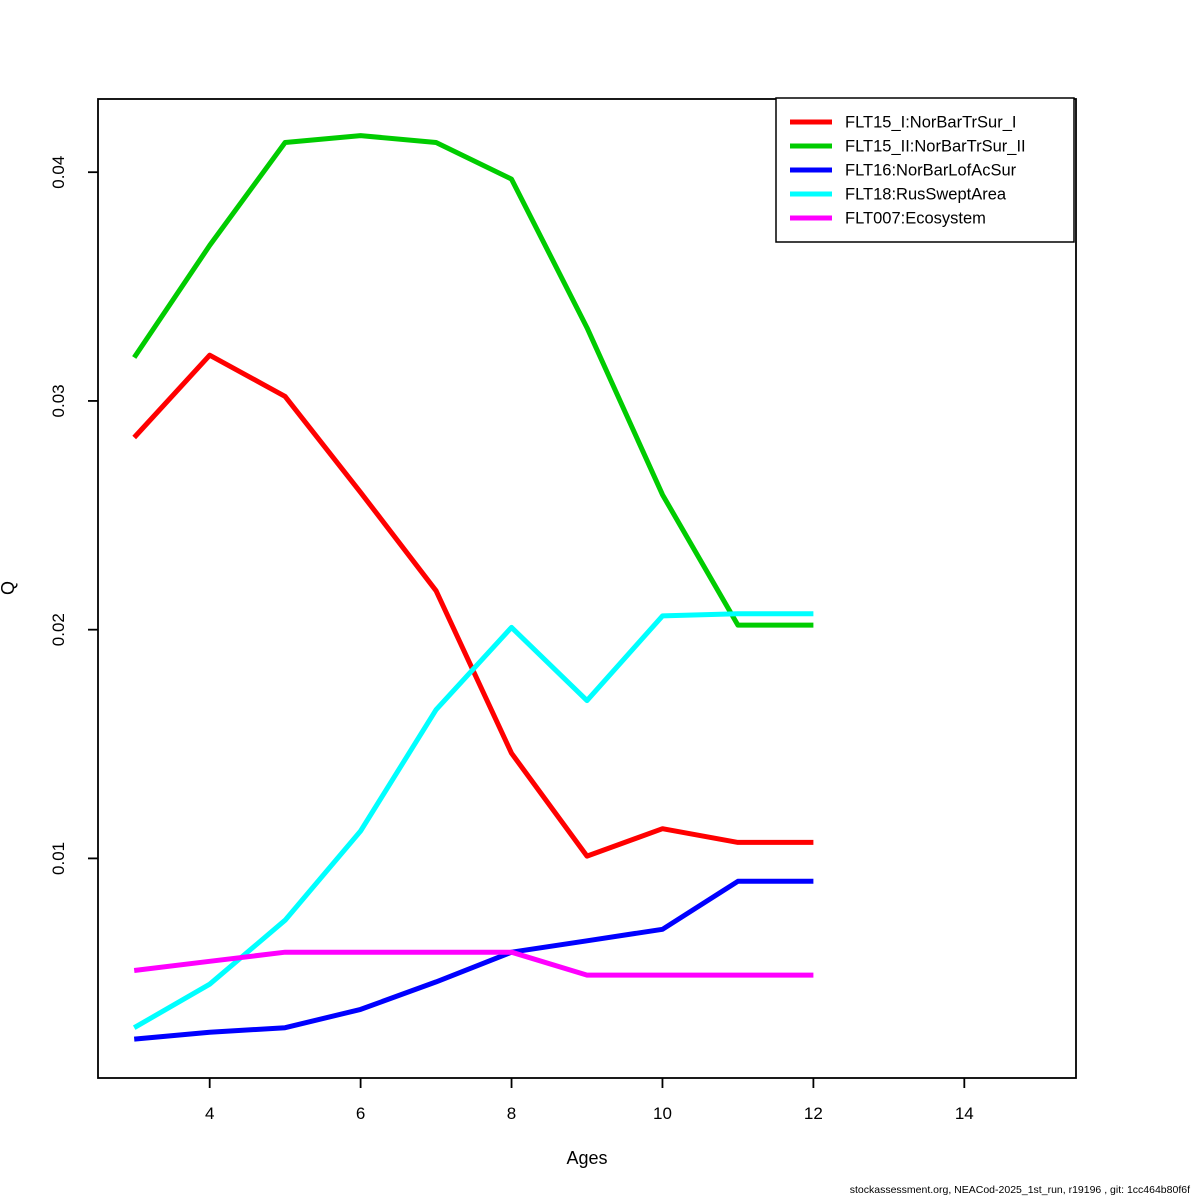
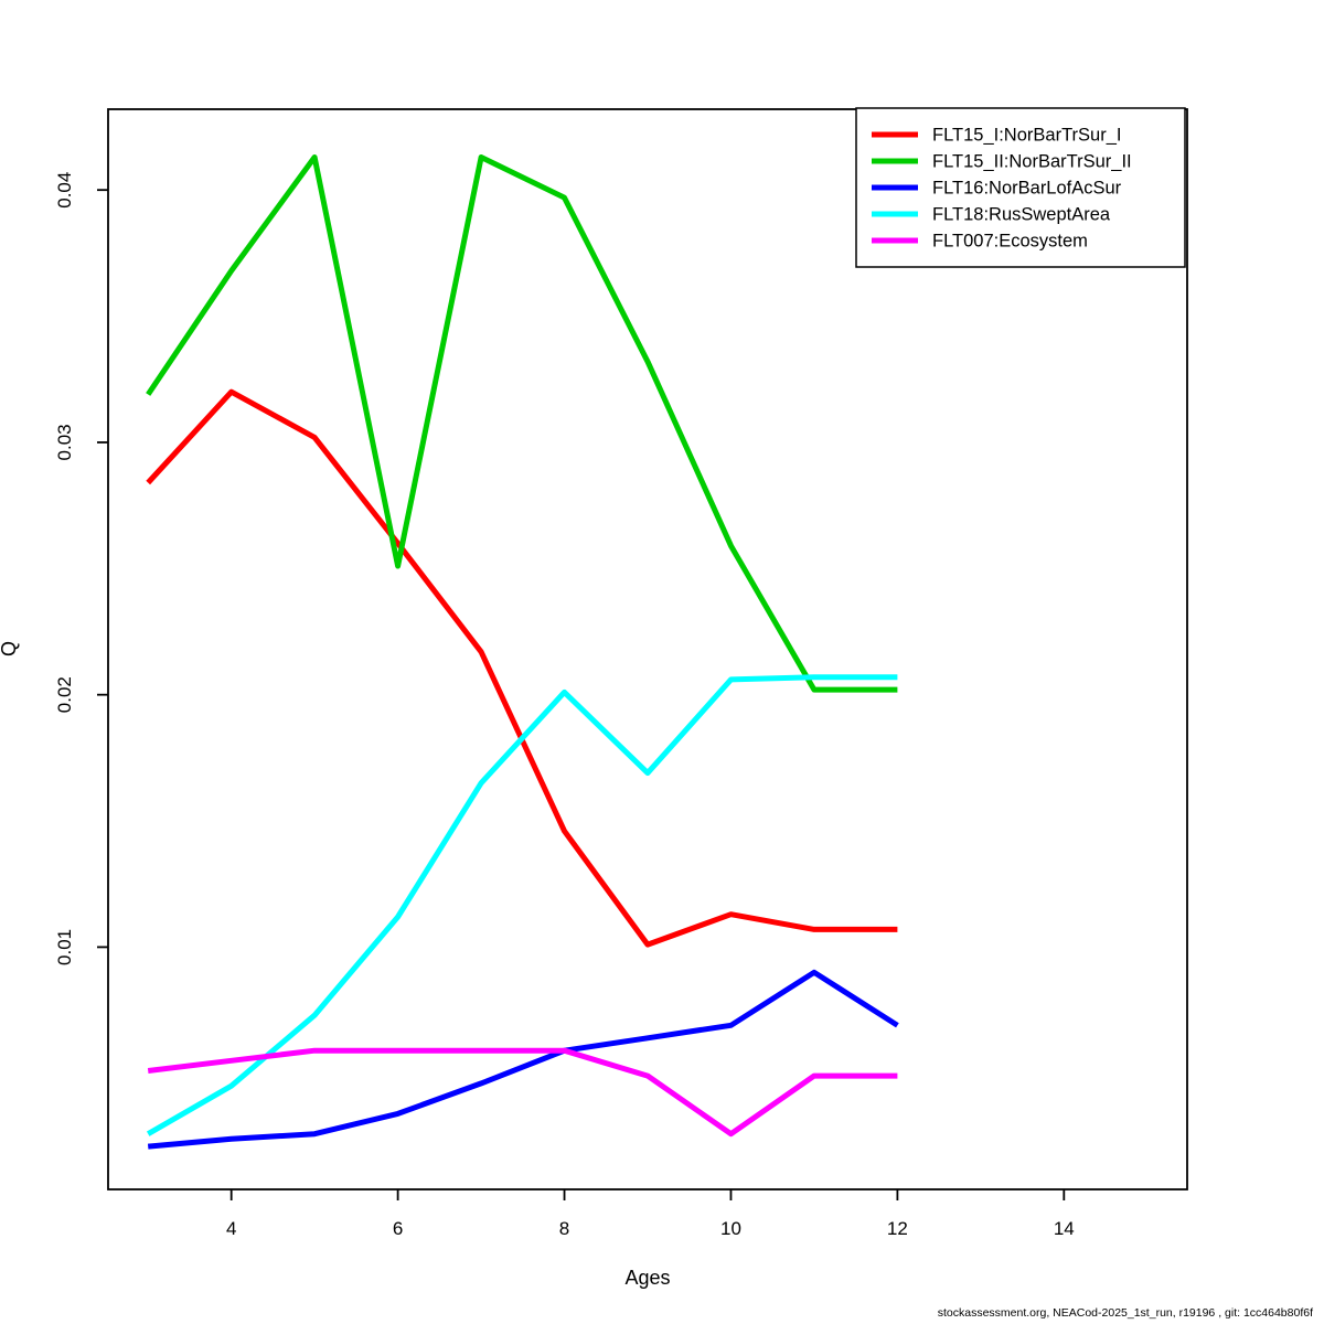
FLT15_II:NorBarTrSur_II/6: 0.0416 -> 0.0251
FLT007:Ecosystem/10: 0.0049 -> 0.0026
FLT16:NorBarLofAcSur/12: 0.0090 -> 0.0069
